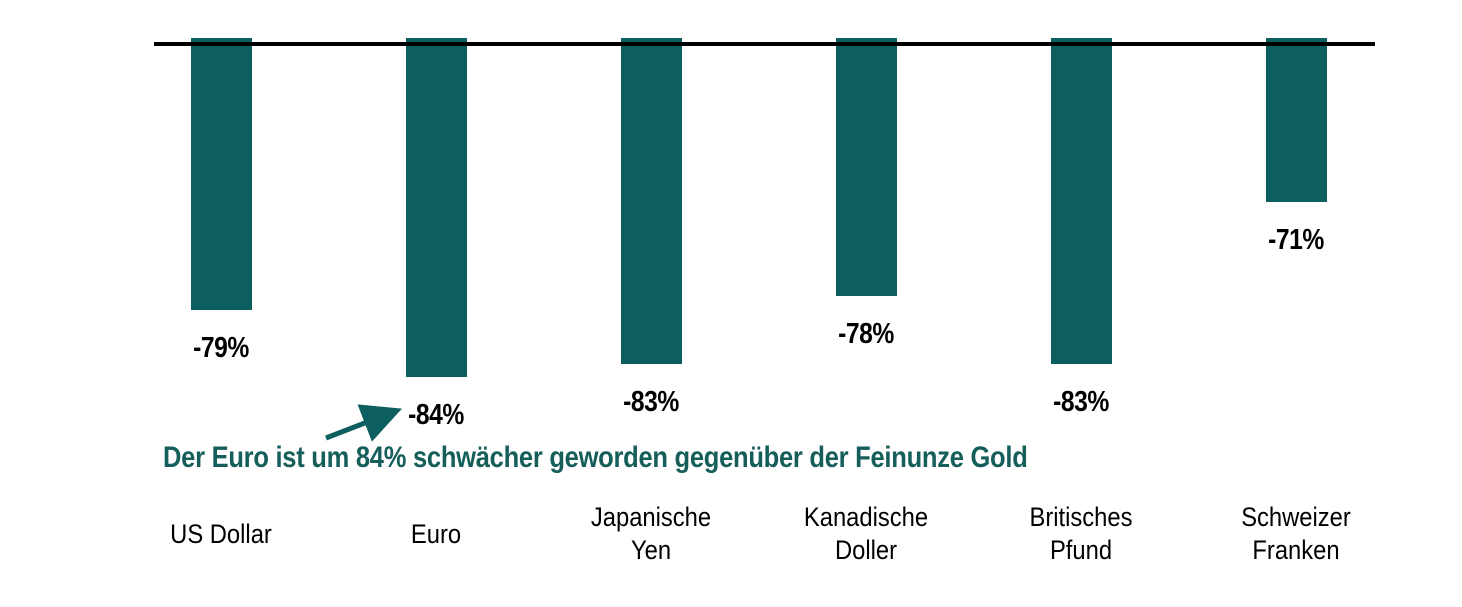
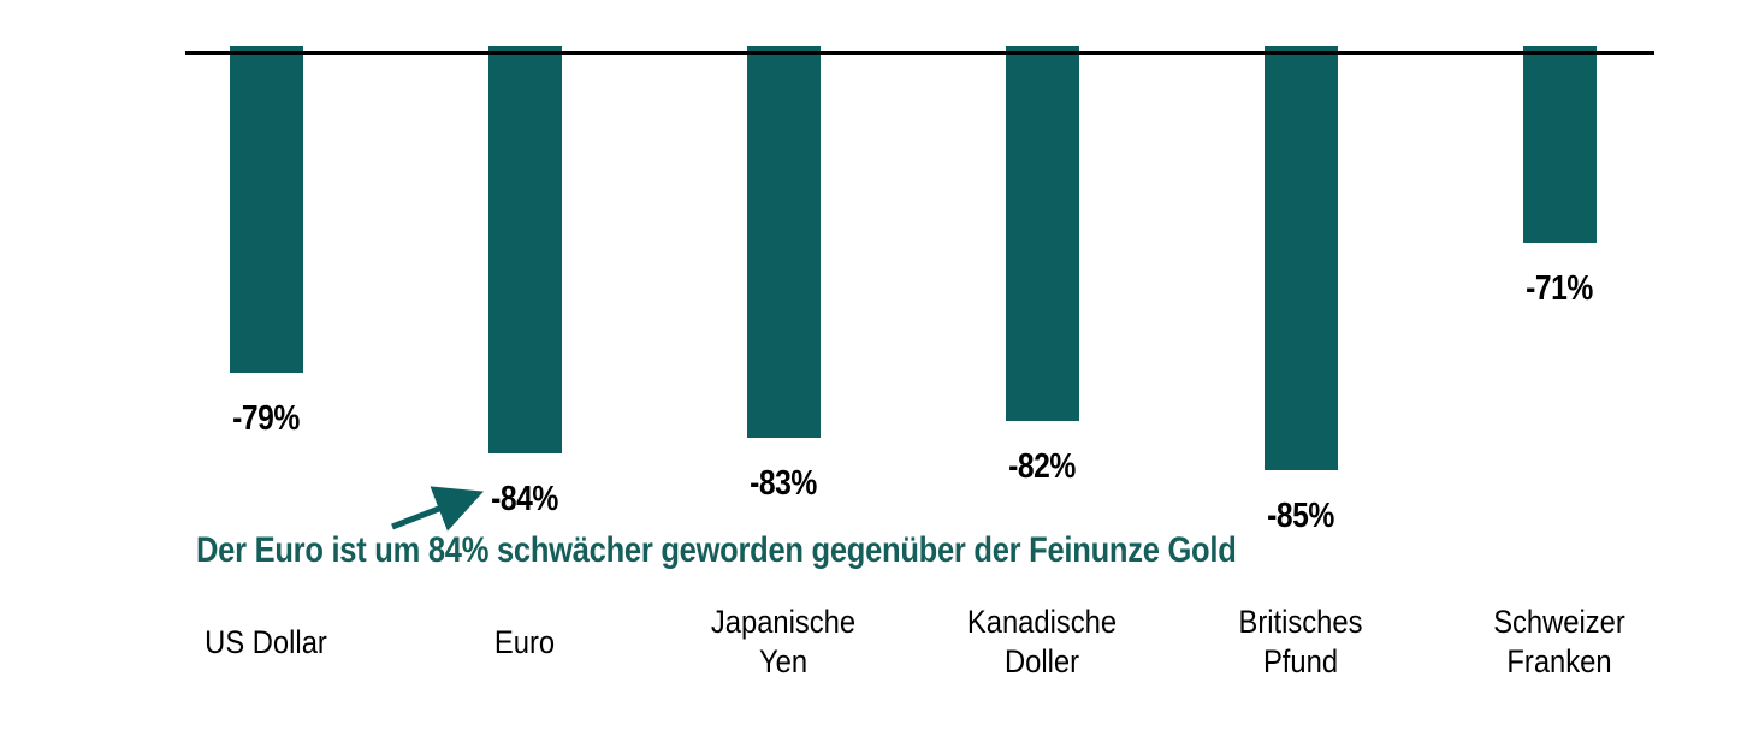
Kanadische Doller: -78% -> -82%
Britisches Pfund: -83% -> -85%
